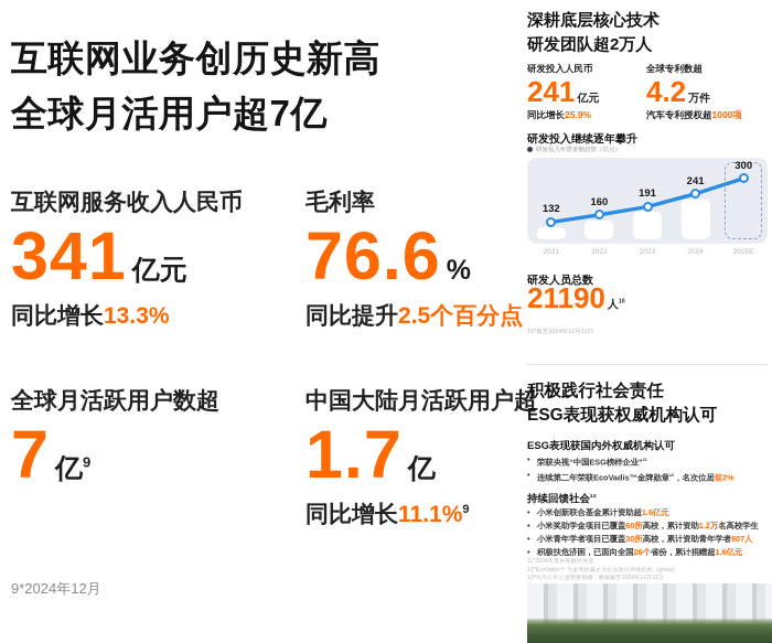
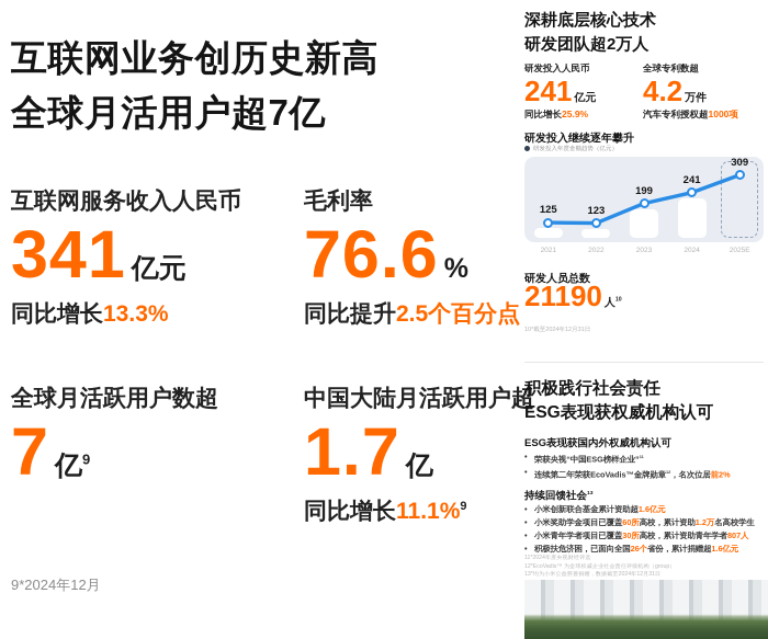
2021: 132 -> 125
2022: 160 -> 123
2023: 191 -> 199
2025E: 300 -> 309
